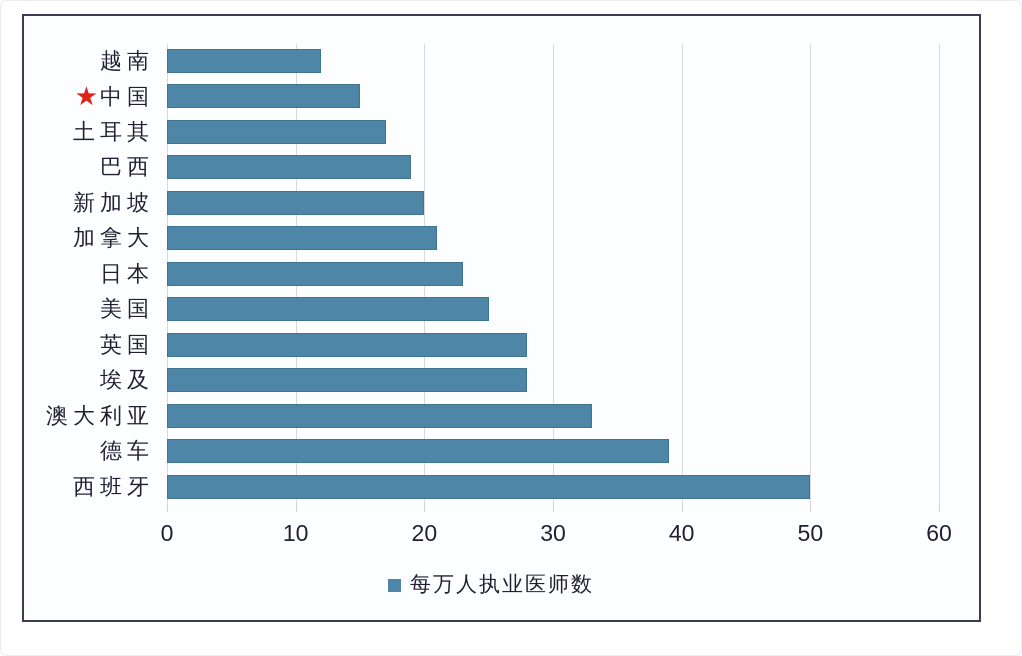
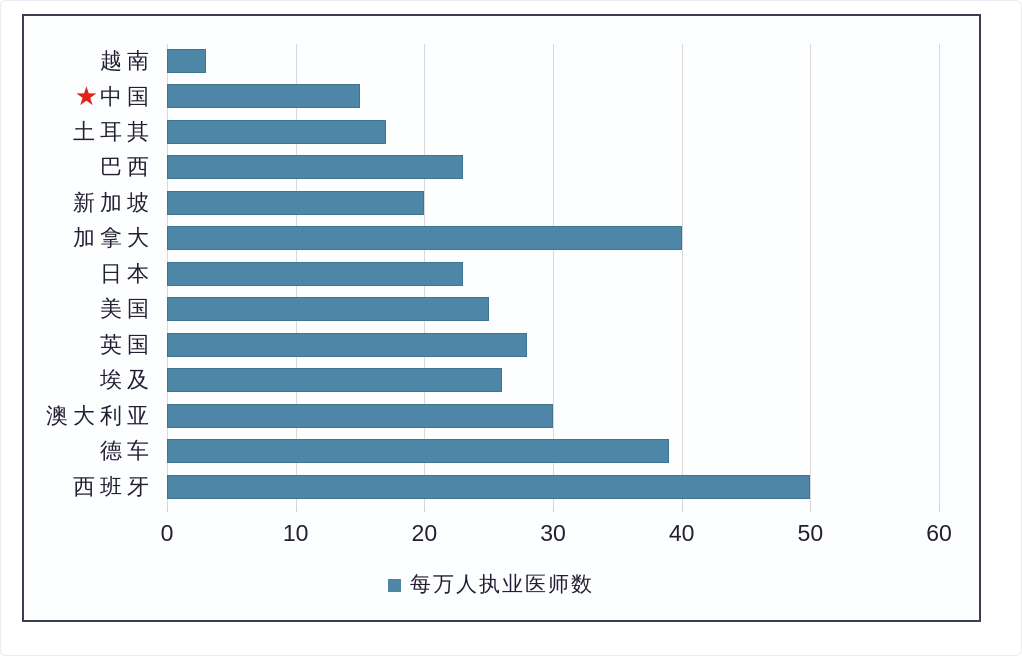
越南: 12 -> 3
巴西: 19 -> 23
加拿大: 21 -> 40
埃及: 28 -> 26
澳大利亚: 33 -> 30
